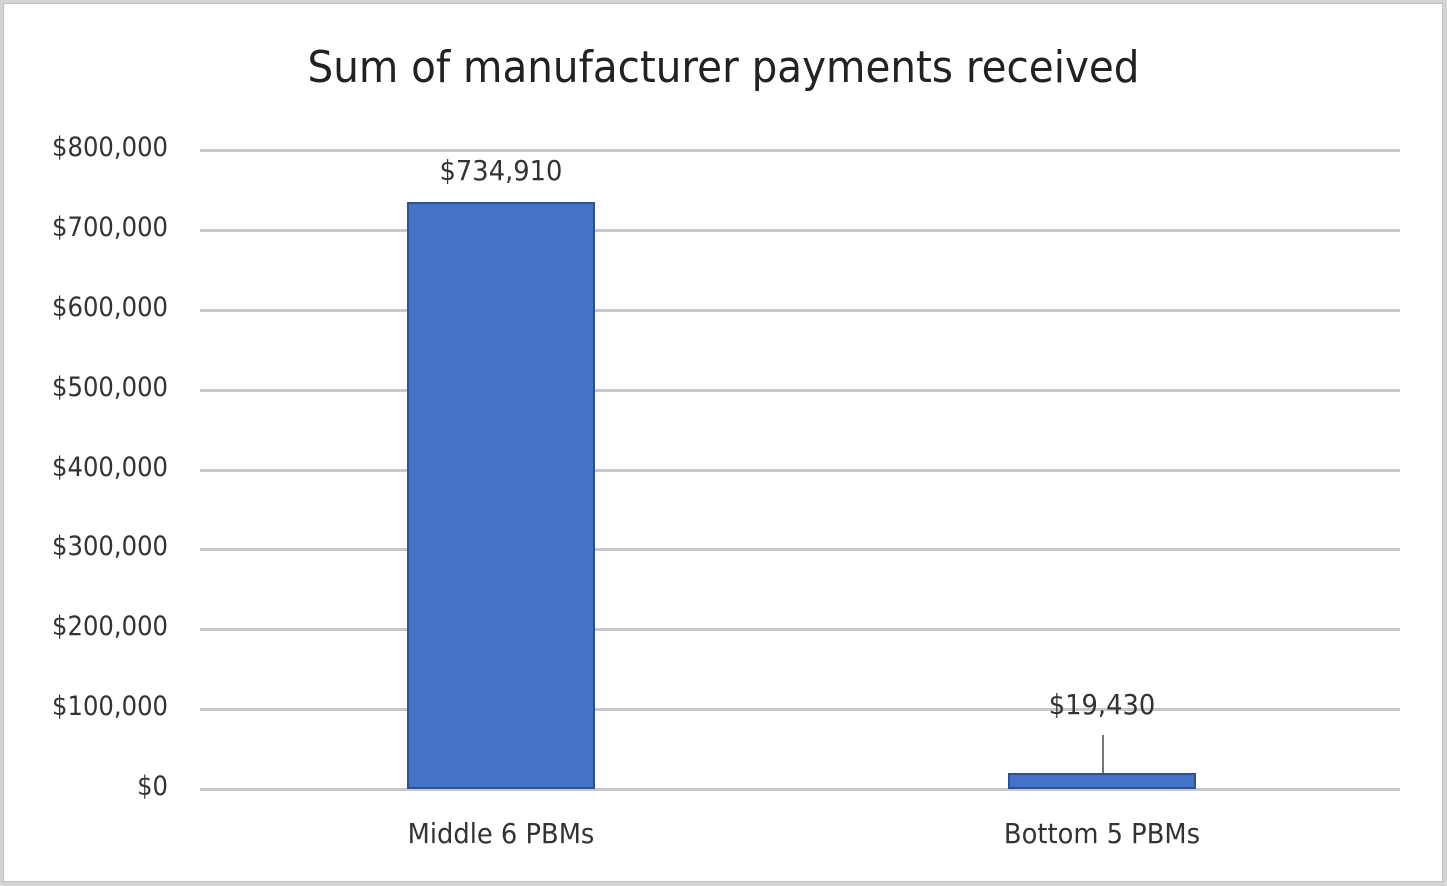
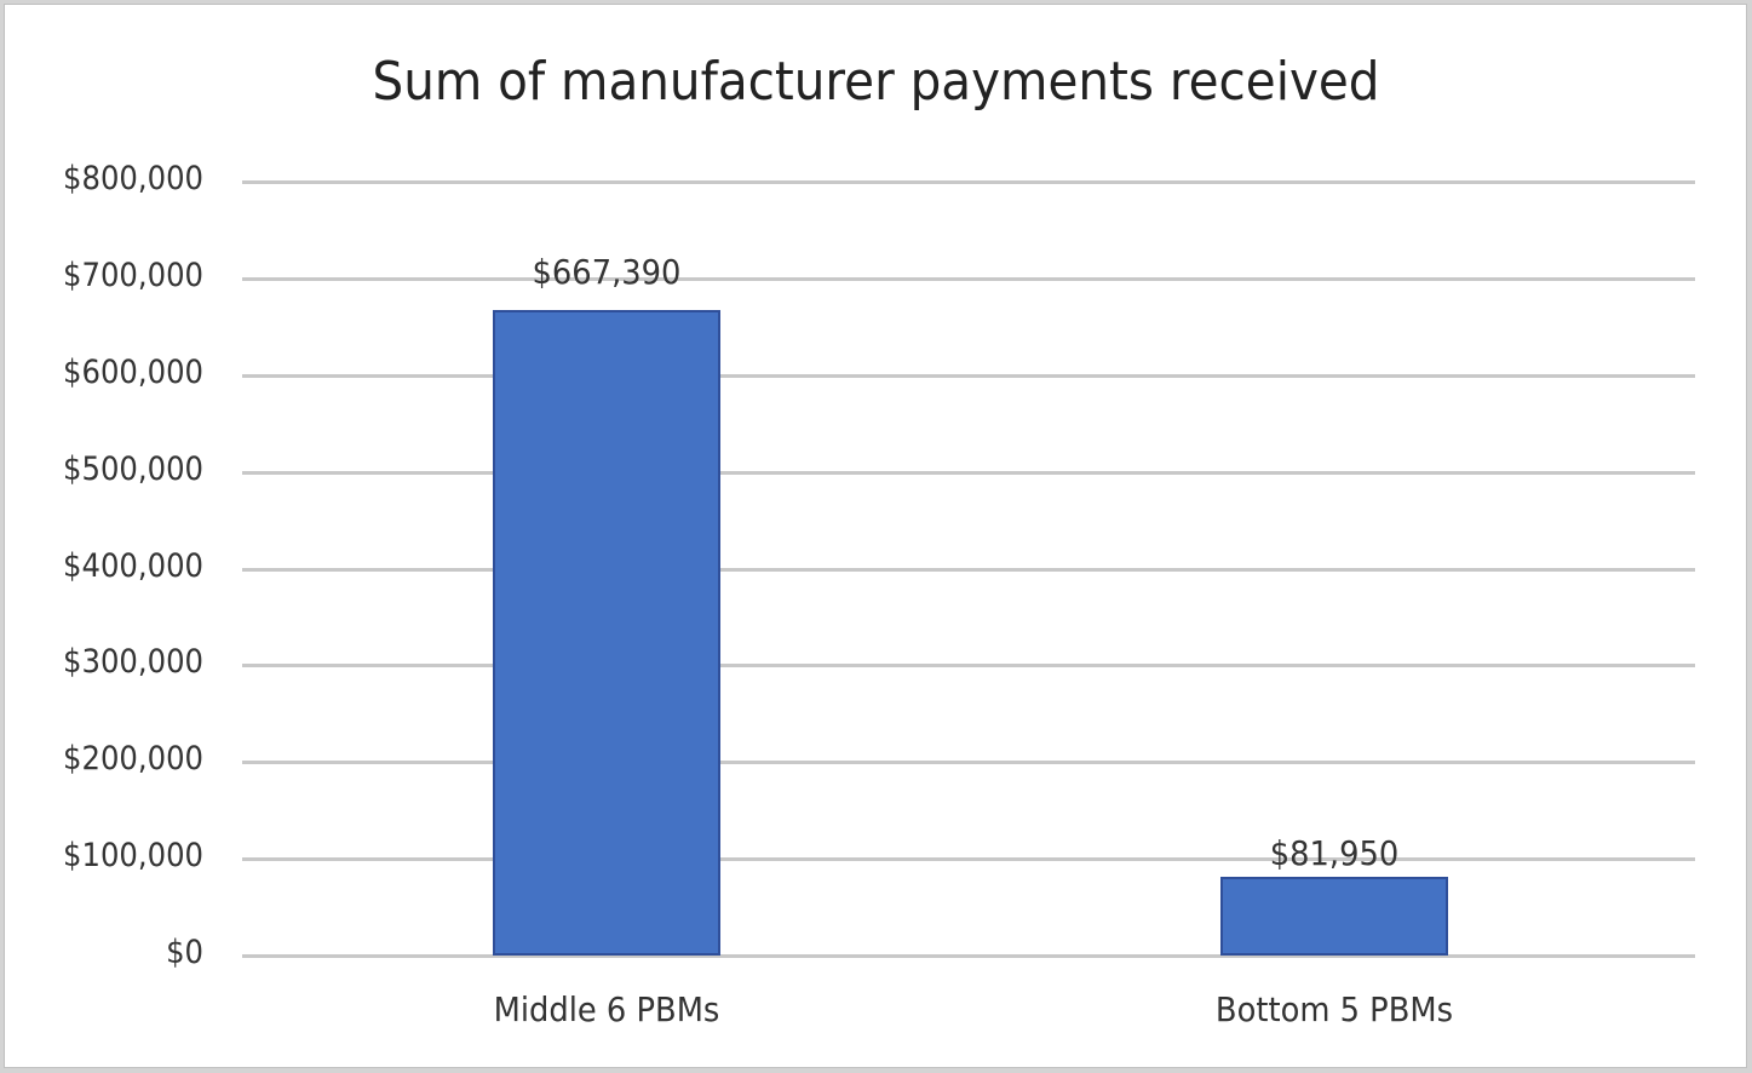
Middle 6 PBMs: $734,910 -> $667,390
Bottom 5 PBMs: $19,430 -> $81,950
